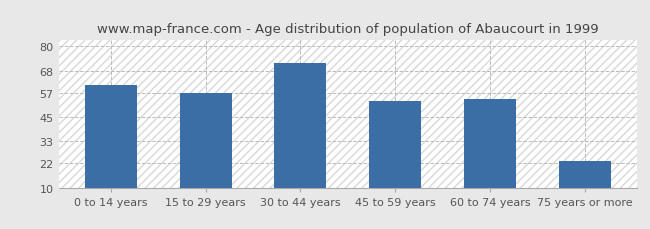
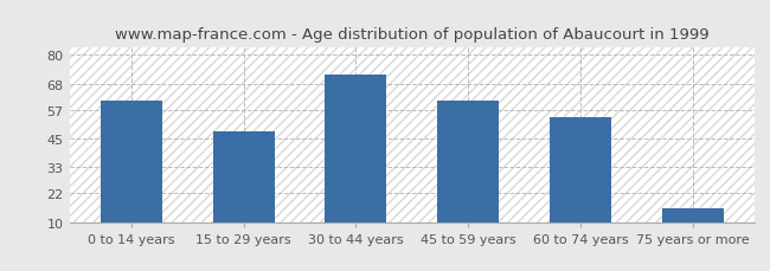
15 to 29 years: 57 -> 48
45 to 59 years: 53 -> 61
75 years or more: 23 -> 16
